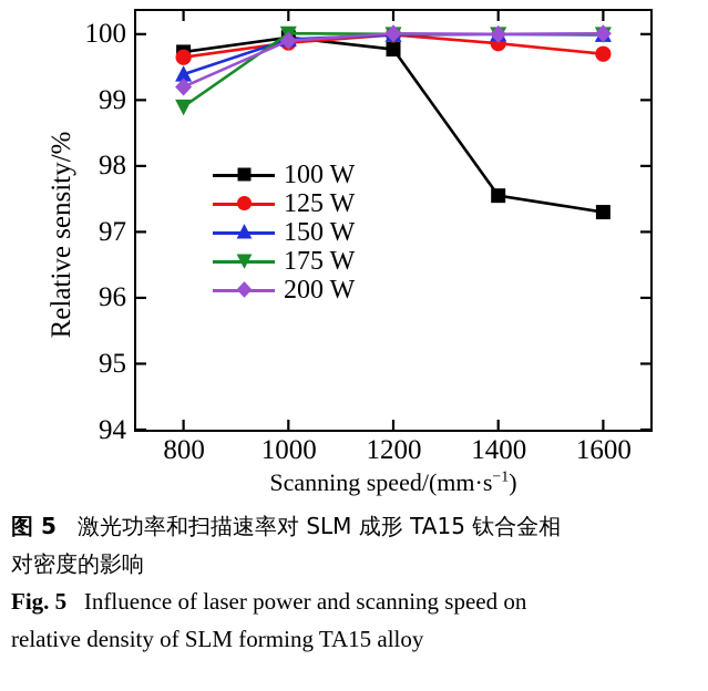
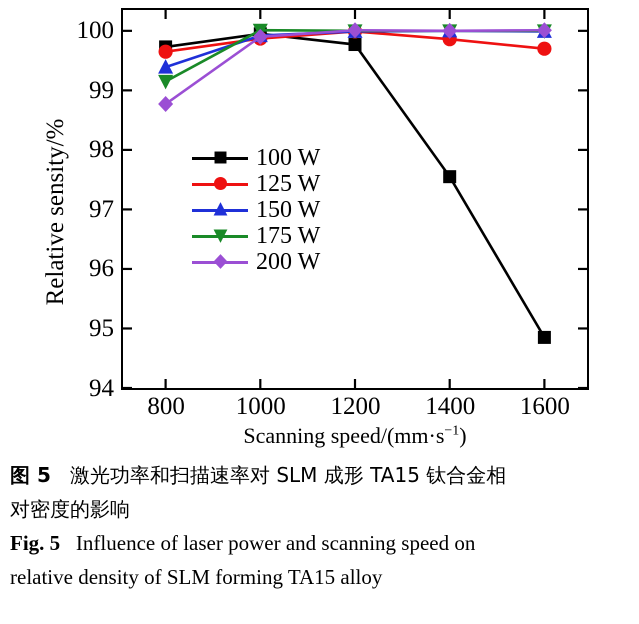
175 W/800: 98.9 -> 99.2
200 W/800: 99.2 -> 98.8
100 W/1600: 97.3 -> 94.8
